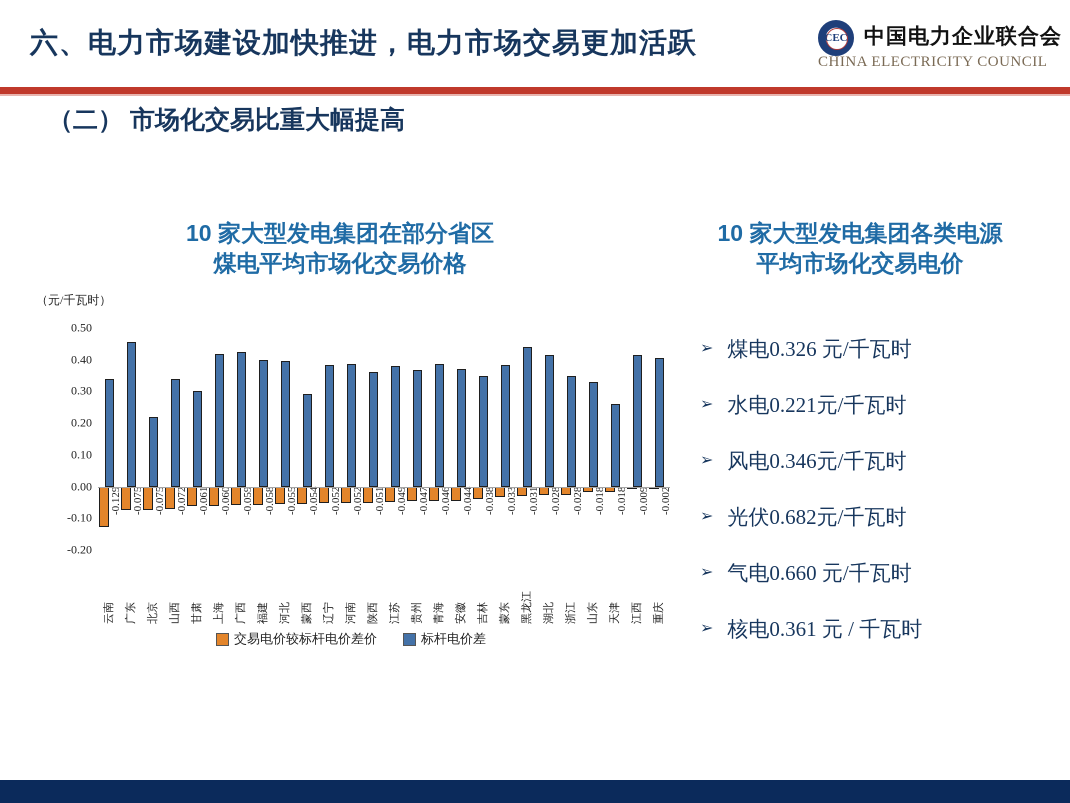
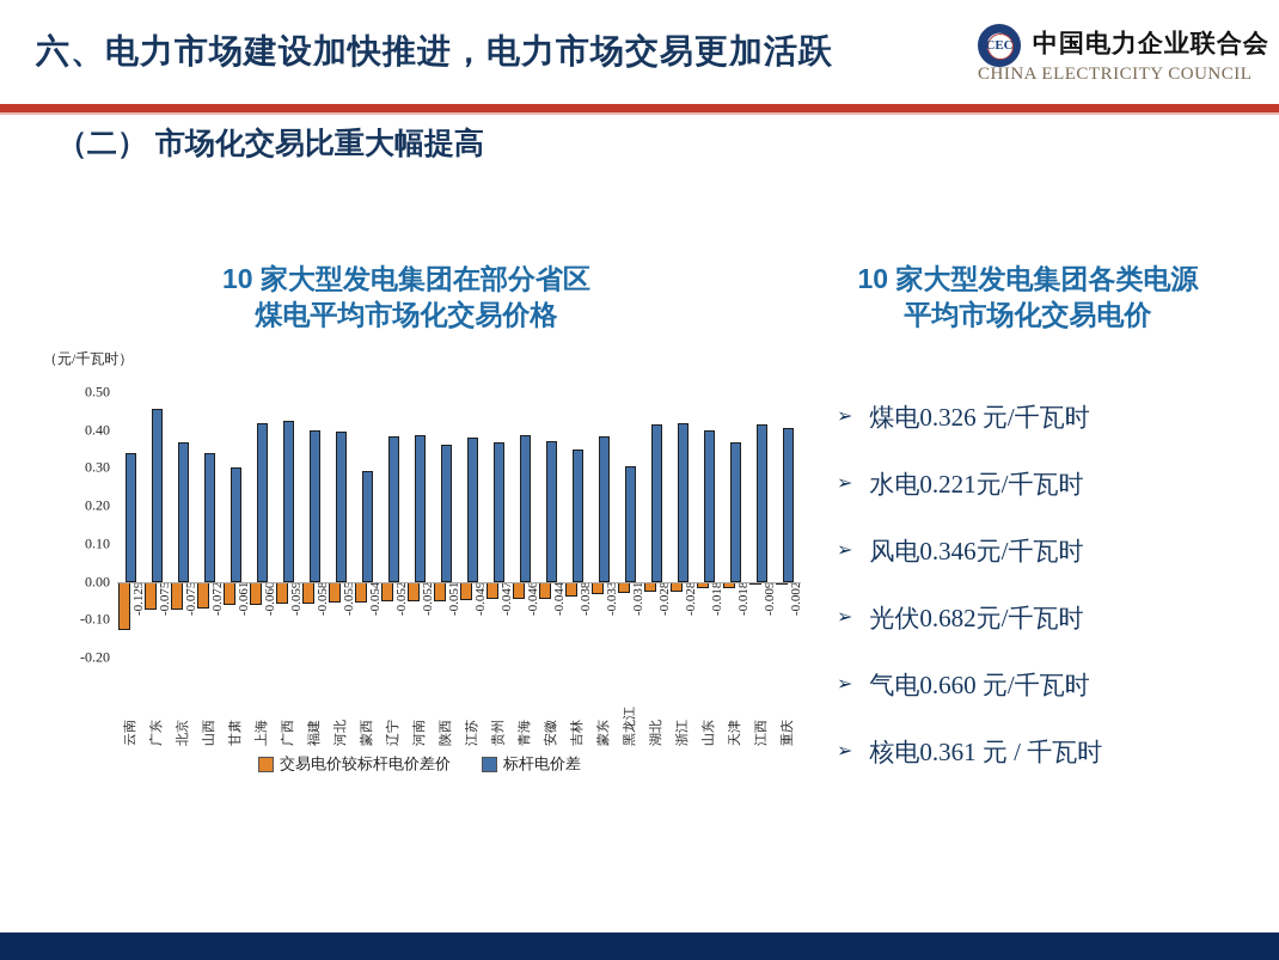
标杆电价差/北京: 0.22 -> 0.37
标杆电价差/黑龙江: 0.44 -> 0.30
标杆电价差/浙江: 0.35 -> 0.42
标杆电价差/山东: 0.33 -> 0.40
标杆电价差/天津: 0.26 -> 0.37
